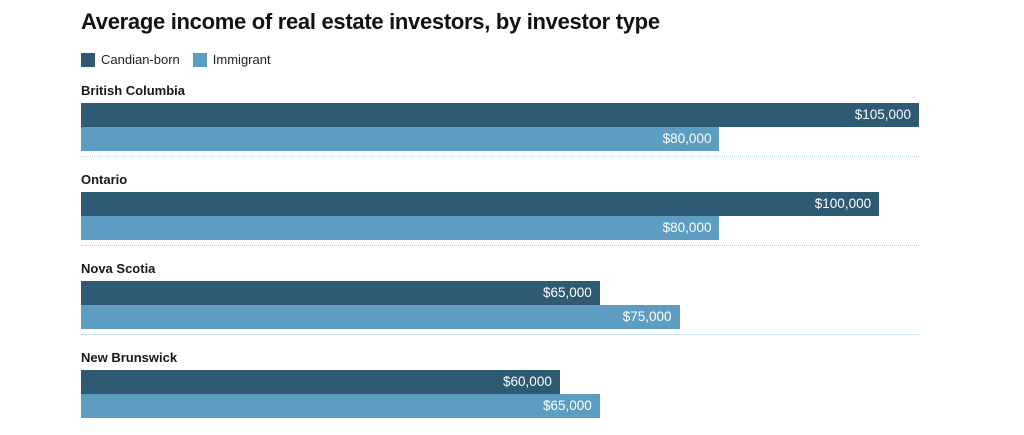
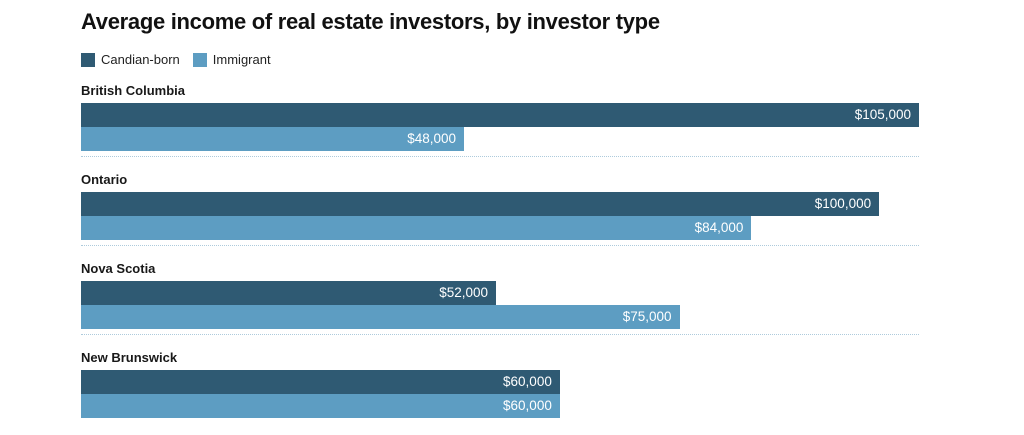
Immigrant/British Columbia: $80,000 -> $48,000
Immigrant/Ontario: $80,000 -> $84,000
Candian-born/Nova Scotia: $65,000 -> $52,000
Immigrant/New Brunswick: $65,000 -> $60,000
